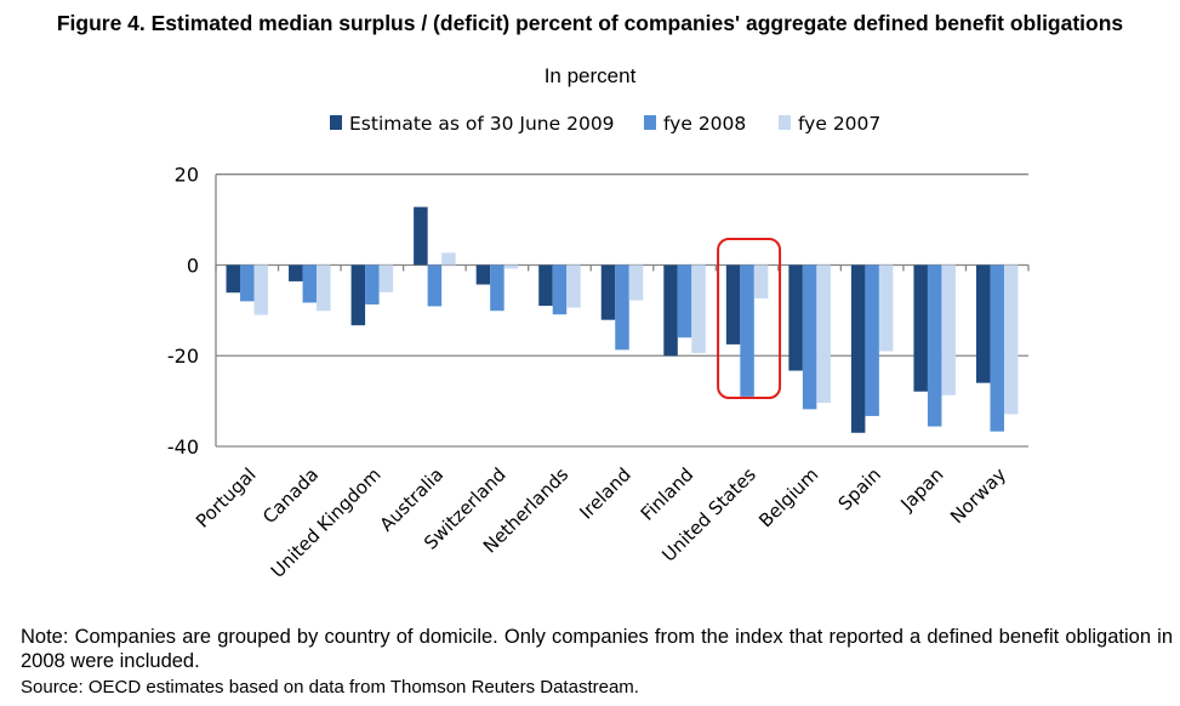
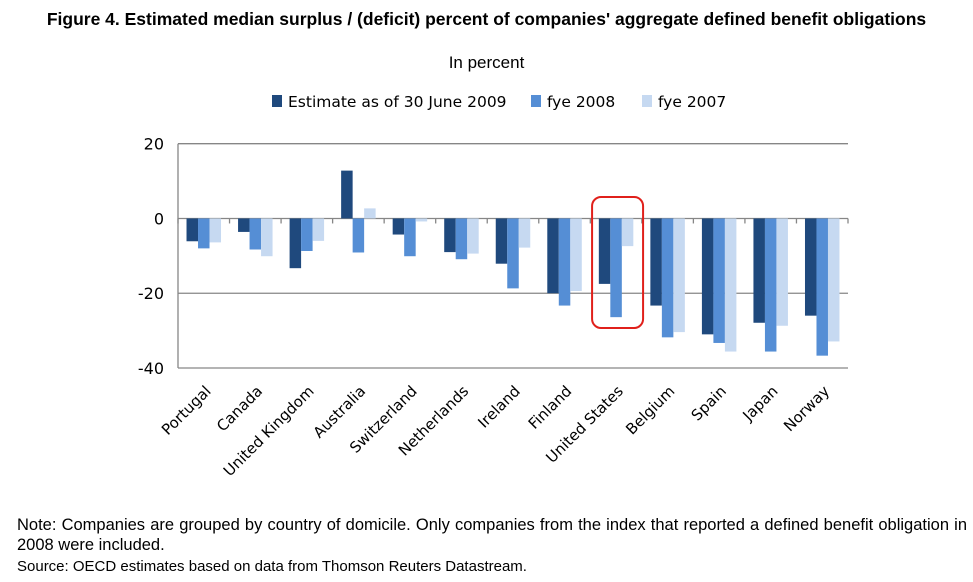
fye 2007/Portugal: -11 -> -6
fye 2008/Finland: -16 -> -23
fye 2008/United States: -29 -> -26
Estimate as of 30 June 2009/Spain: -37 -> -31
fye 2007/Spain: -19 -> -36
